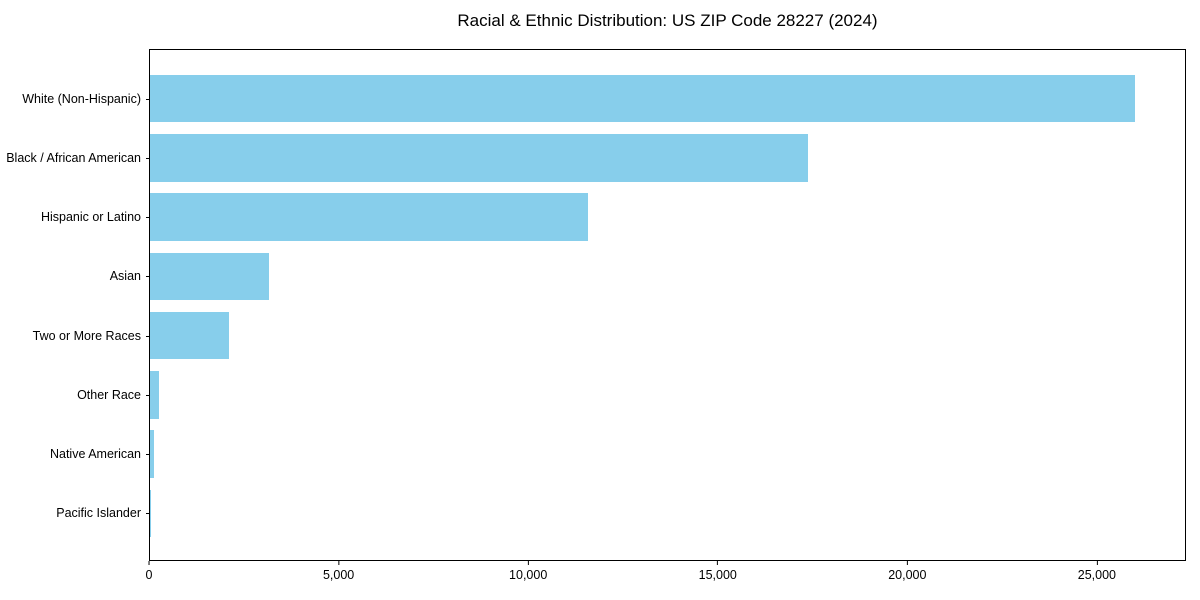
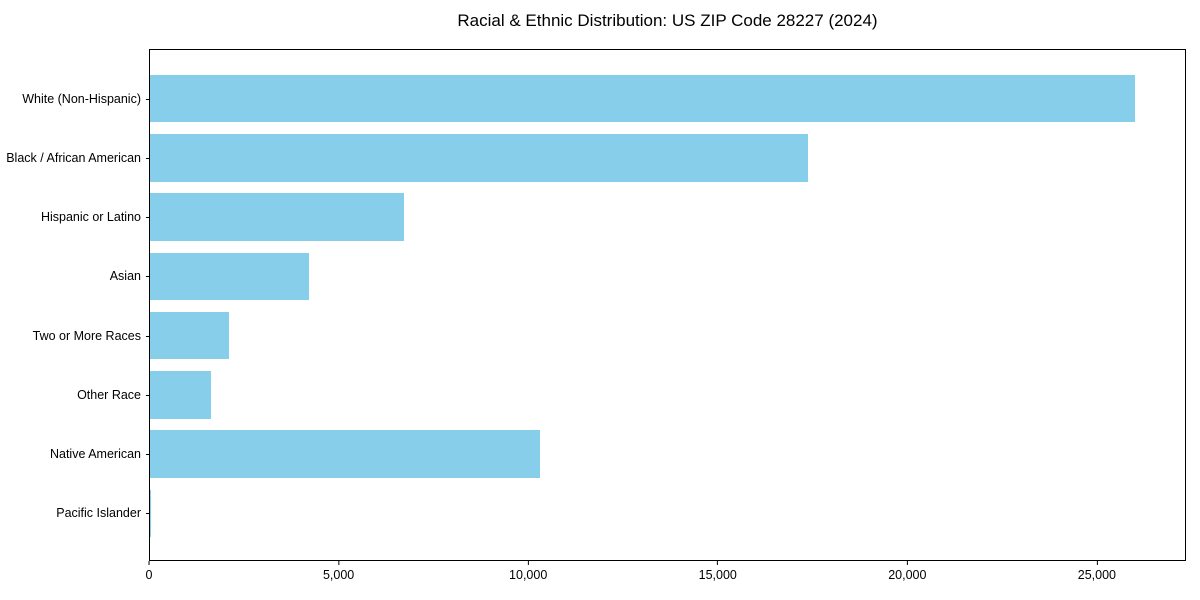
Hispanic or Latino: 11600 -> 6700
Asian: 3100 -> 4200
Other Race: 200 -> 1600
Native American: 100 -> 10300
